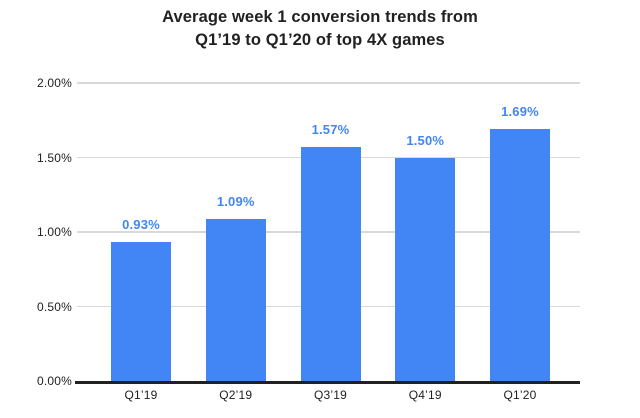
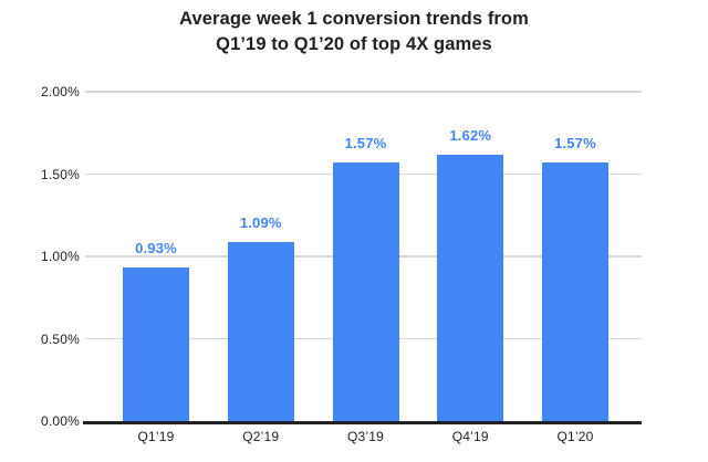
Q4’19: 1.50% -> 1.62%
Q1’20: 1.69% -> 1.57%
